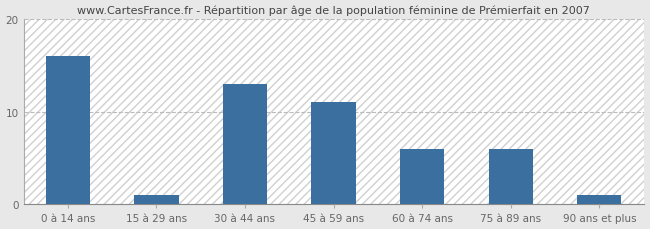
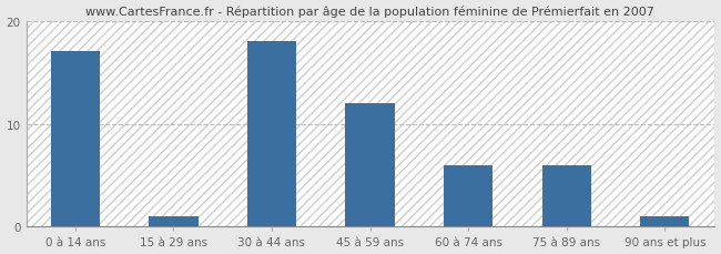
0 à 14 ans: 16 -> 17
30 à 44 ans: 13 -> 18
45 à 59 ans: 11 -> 12
